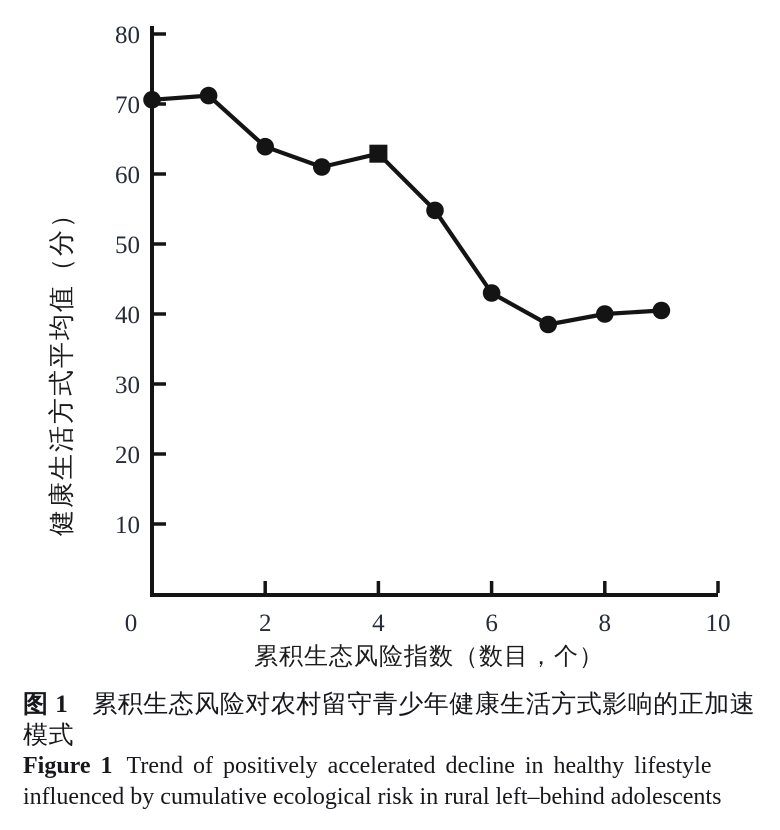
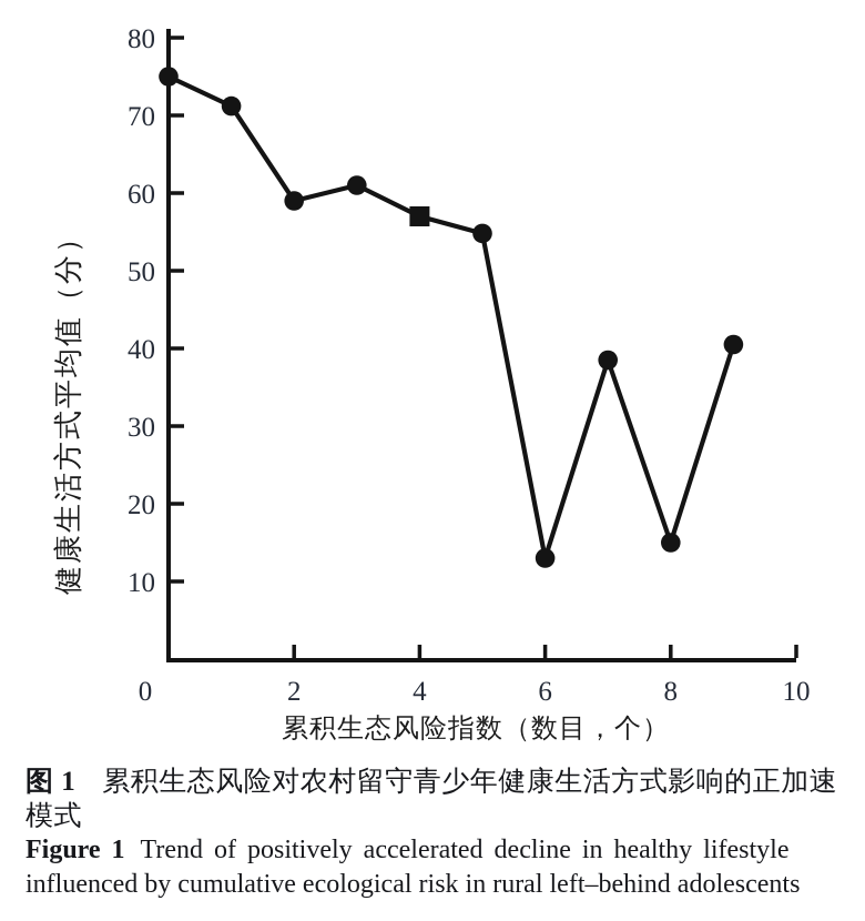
0: 71 -> 75
2: 64 -> 59
4: 63 -> 57
6: 43 -> 13
8: 40 -> 15
